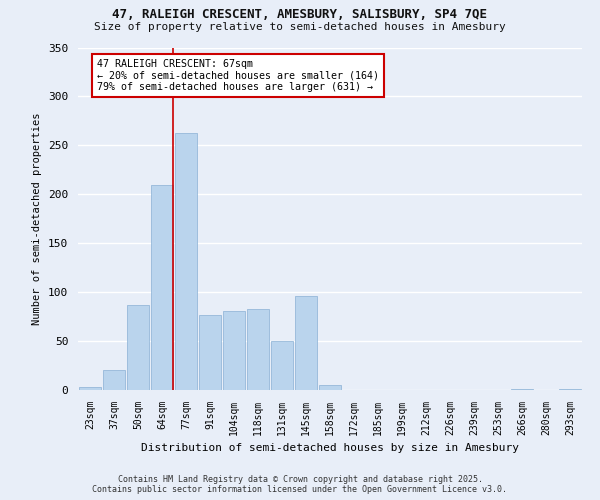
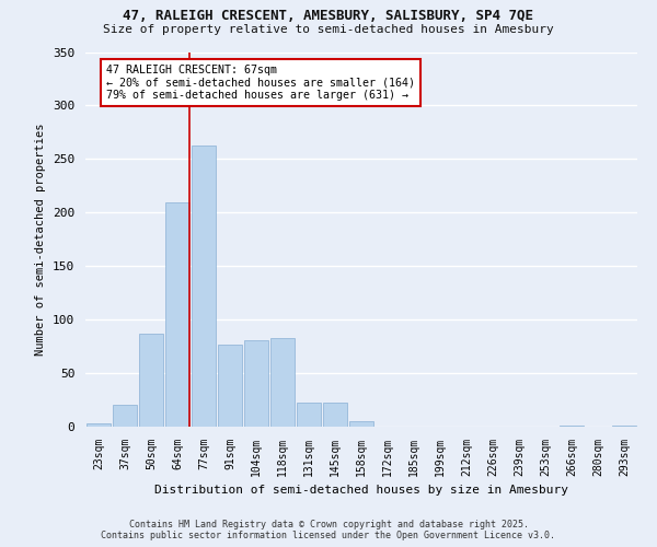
131sqm: 50 -> 22
145sqm: 96 -> 22
